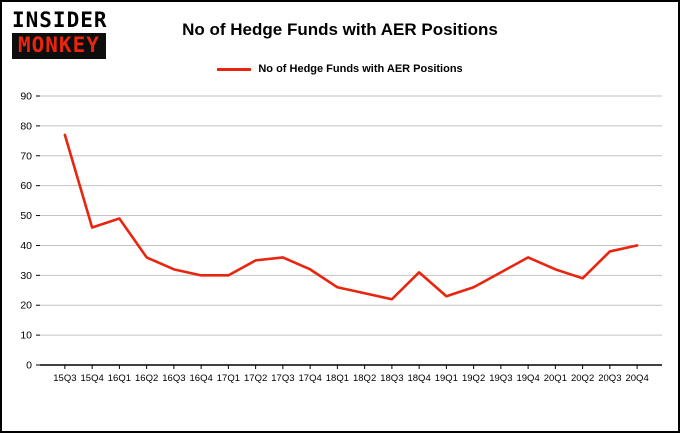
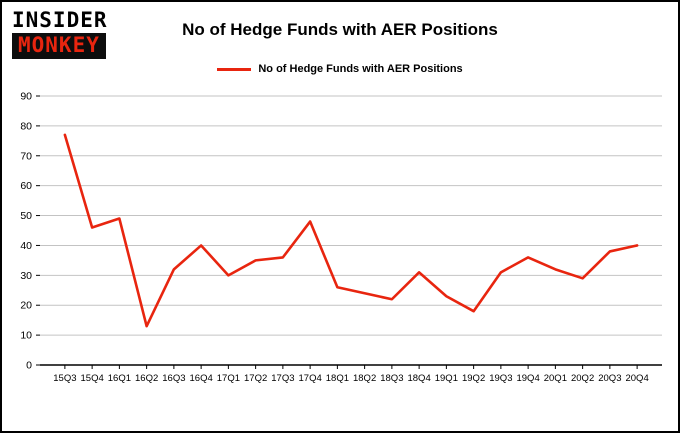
16Q2: 36 -> 13
16Q4: 30 -> 40
17Q4: 32 -> 48
19Q2: 26 -> 18
